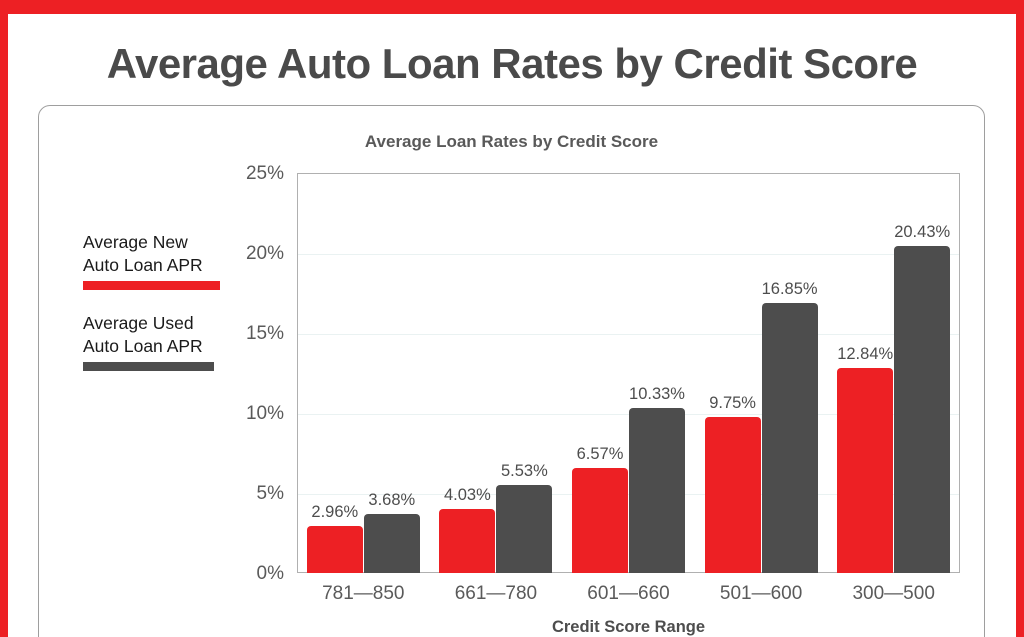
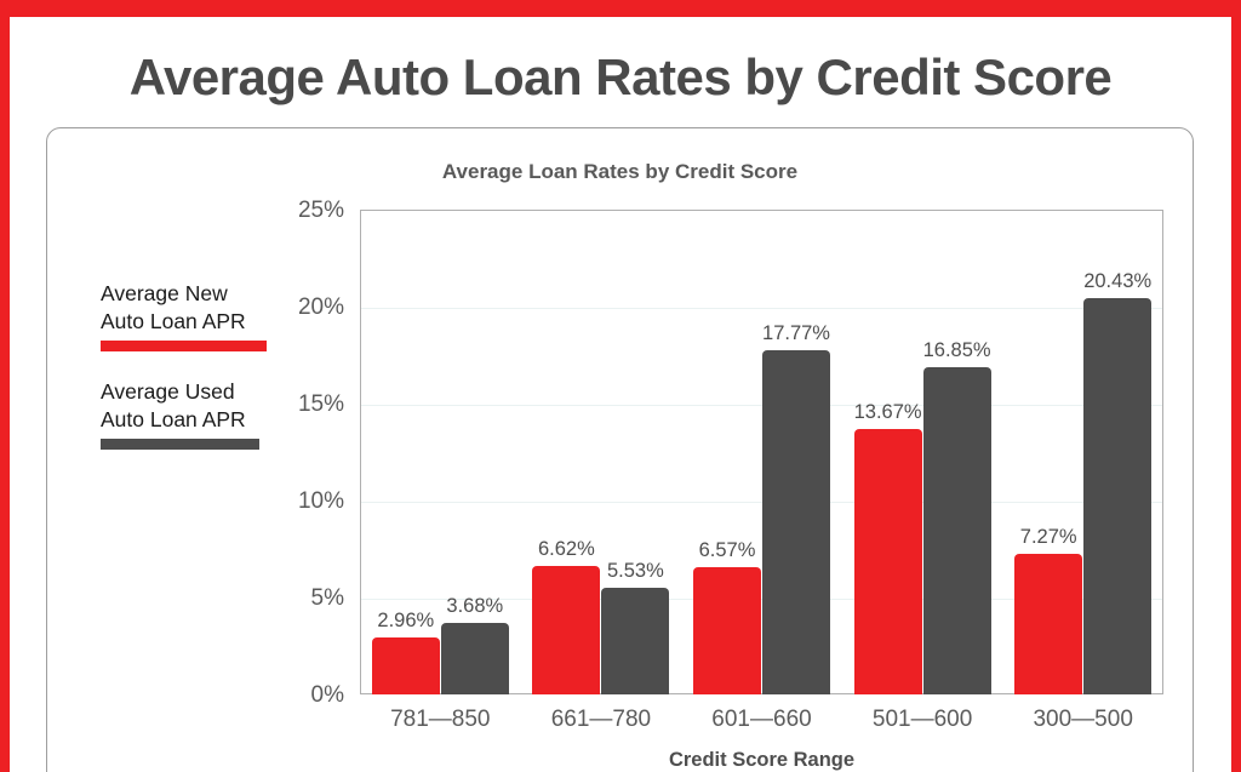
Average New Auto Loan APR/661—780: 4.03% -> 6.62%
Average Used Auto Loan APR/601—660: 10.33% -> 17.77%
Average New Auto Loan APR/501—600: 9.75% -> 13.67%
Average New Auto Loan APR/300—500: 12.84% -> 7.27%
